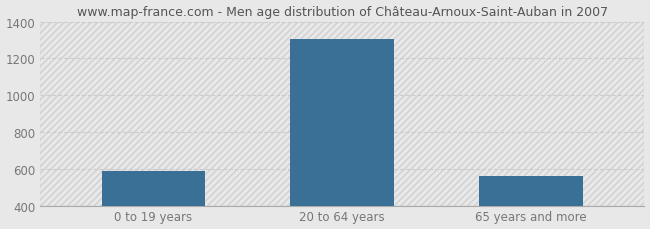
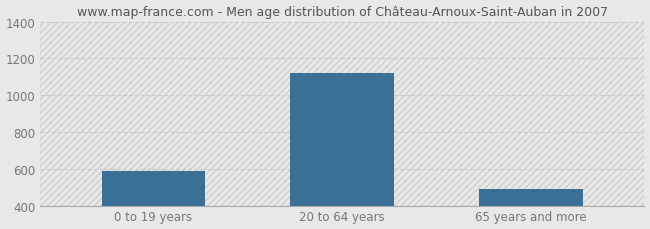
20 to 64 years: 1300 -> 1120
65 years and more: 560 -> 490
